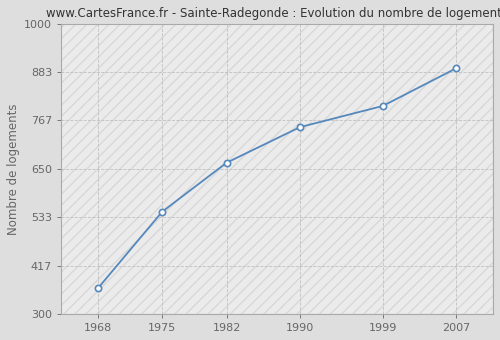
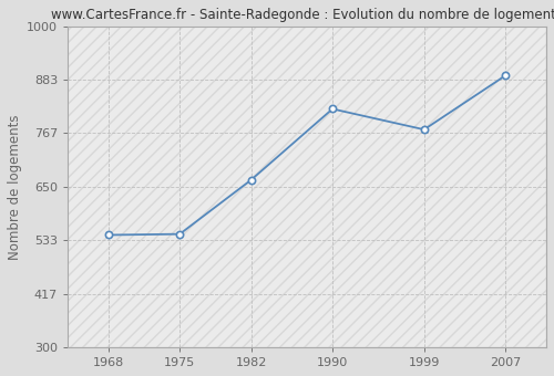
1968: 362 -> 545
1990: 751 -> 820
1999: 802 -> 775
